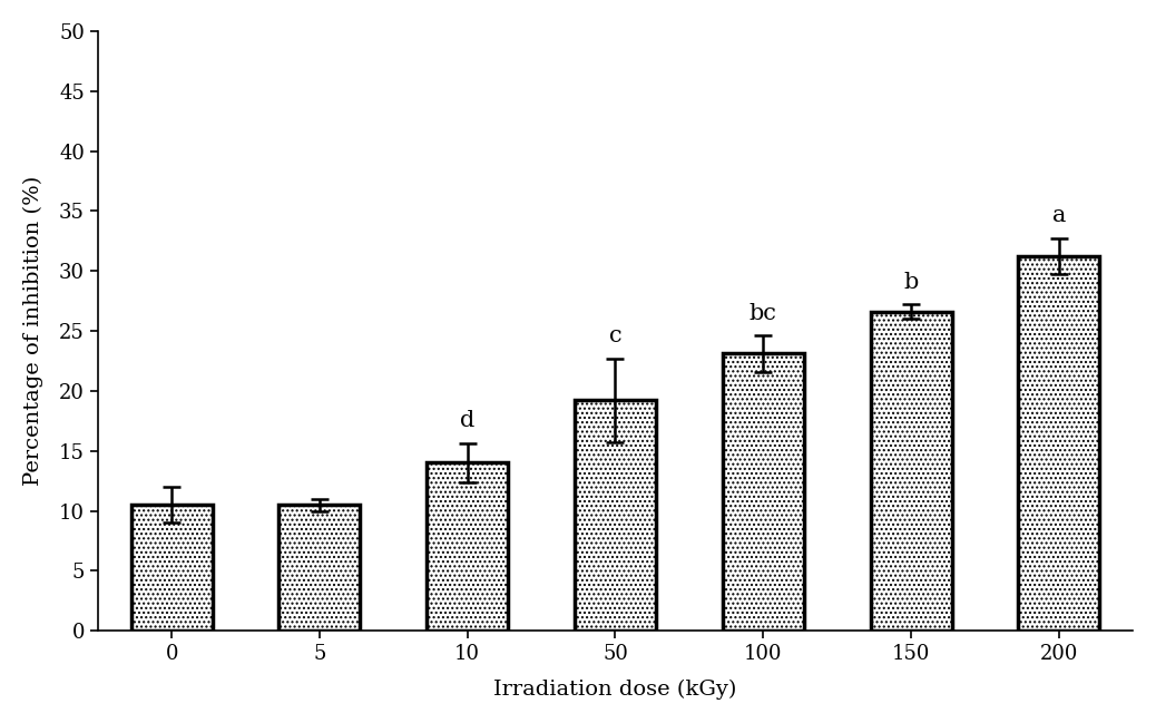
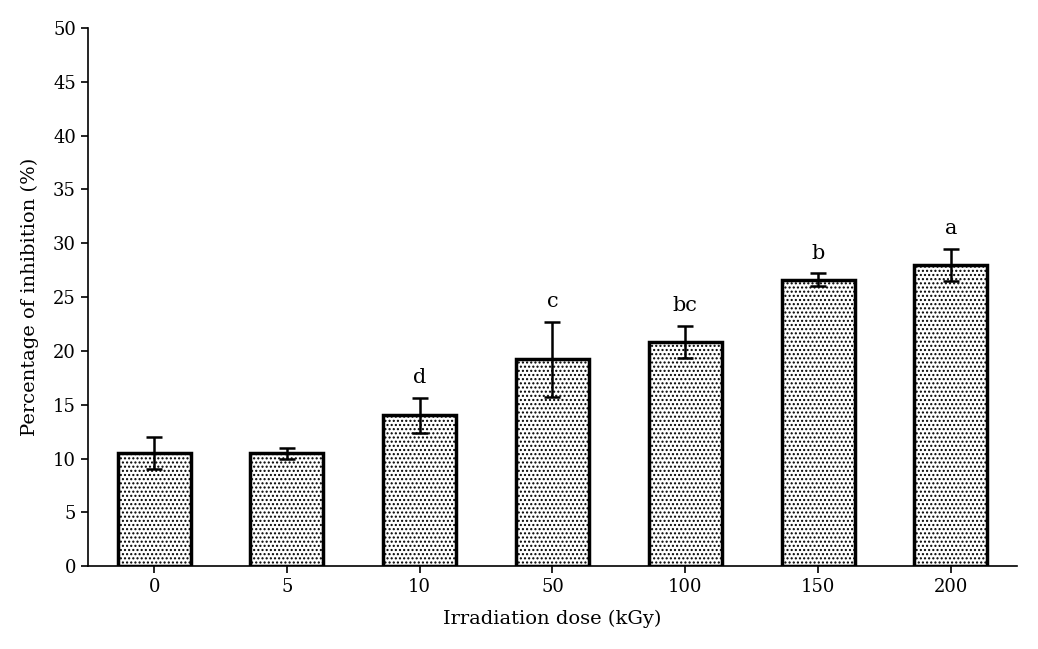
100: 23.1 -> 20.8
200: 31.2 -> 28.0
